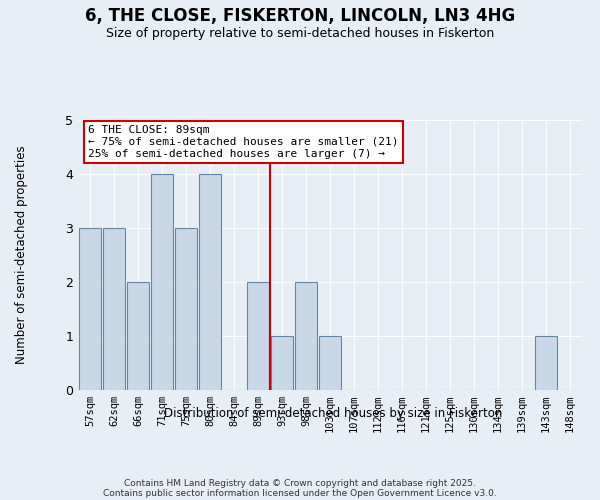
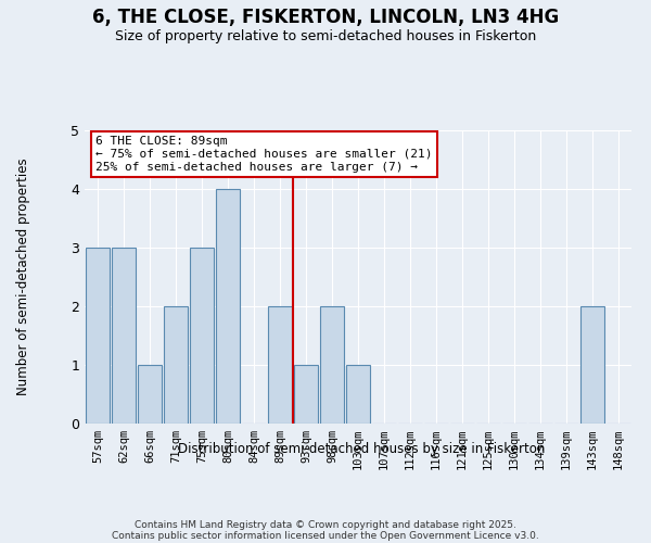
66sqm: 2 -> 1
71sqm: 4 -> 2
143sqm: 1 -> 2
